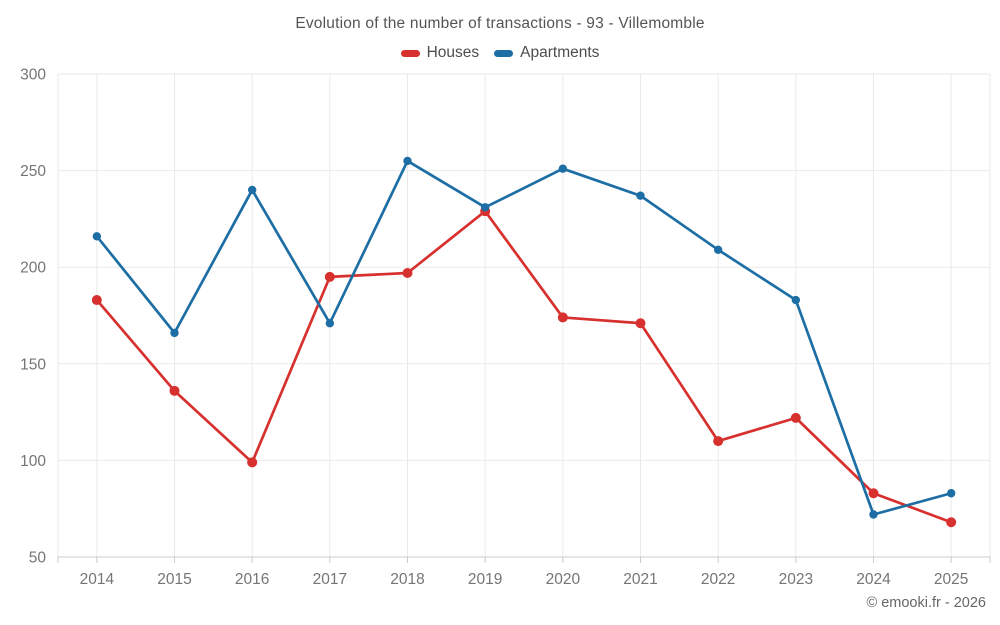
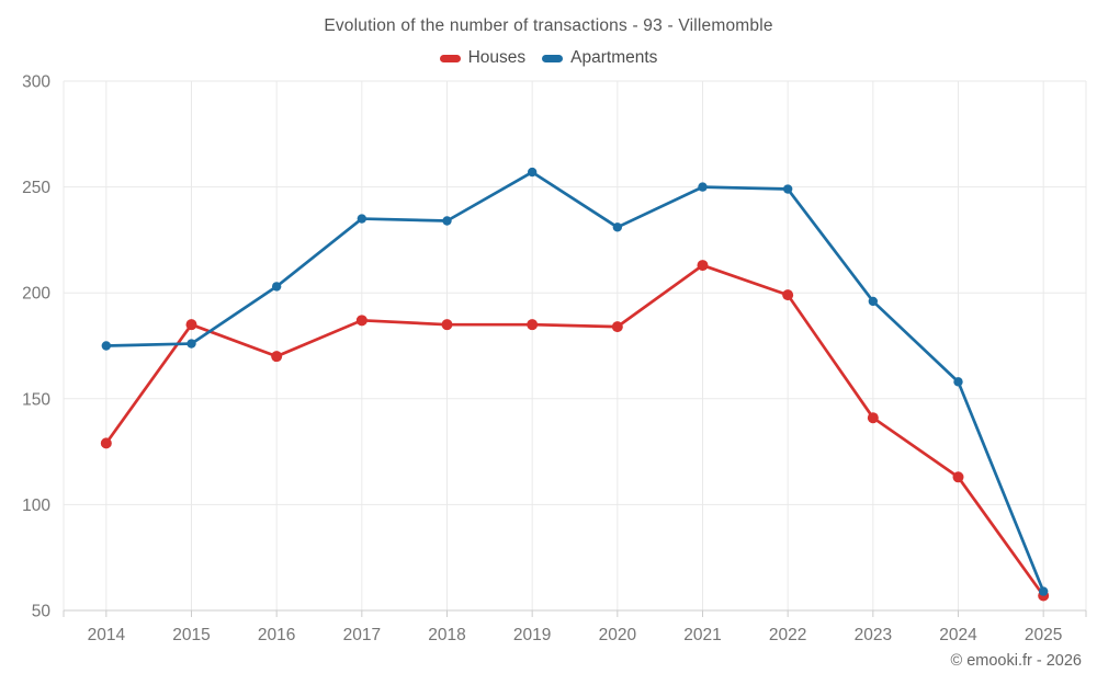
Houses/2014: 183 -> 129
Apartments/2014: 216 -> 175
Houses/2015: 136 -> 185
Apartments/2015: 166 -> 176
Houses/2016: 99 -> 170
Apartments/2016: 240 -> 203
Houses/2017: 195 -> 187
Apartments/2017: 171 -> 235
Houses/2018: 197 -> 185
Apartments/2018: 255 -> 234
Houses/2019: 229 -> 185
Apartments/2019: 231 -> 257
Houses/2020: 174 -> 184
Apartments/2020: 251 -> 231
Houses/2021: 171 -> 213
Apartments/2021: 237 -> 250
Houses/2022: 110 -> 199
Apartments/2022: 209 -> 249
Houses/2023: 122 -> 141
Apartments/2023: 183 -> 196
Houses/2024: 83 -> 113
Apartments/2024: 72 -> 158
Houses/2025: 68 -> 57
Apartments/2025: 83 -> 59
